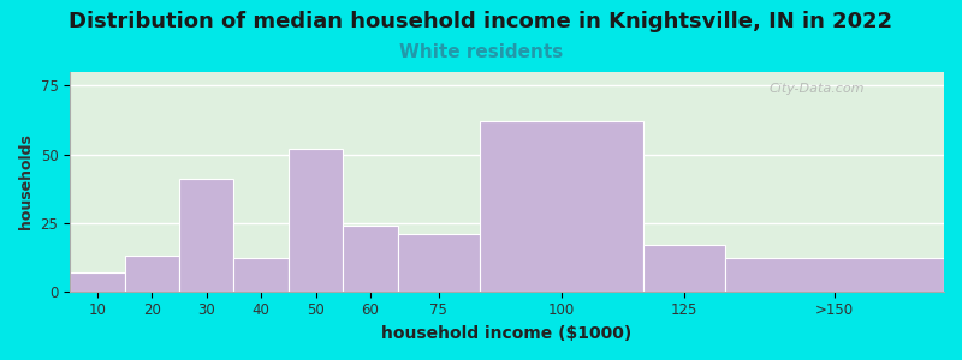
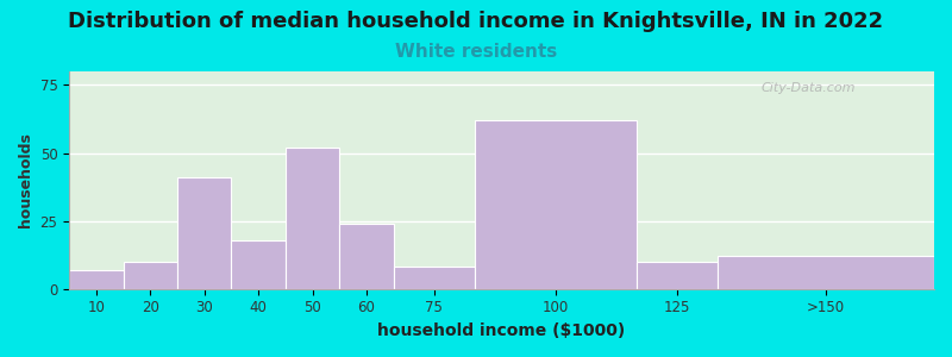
20: 13 -> 10
40: 12 -> 18
75: 21 -> 8
125: 17 -> 10
